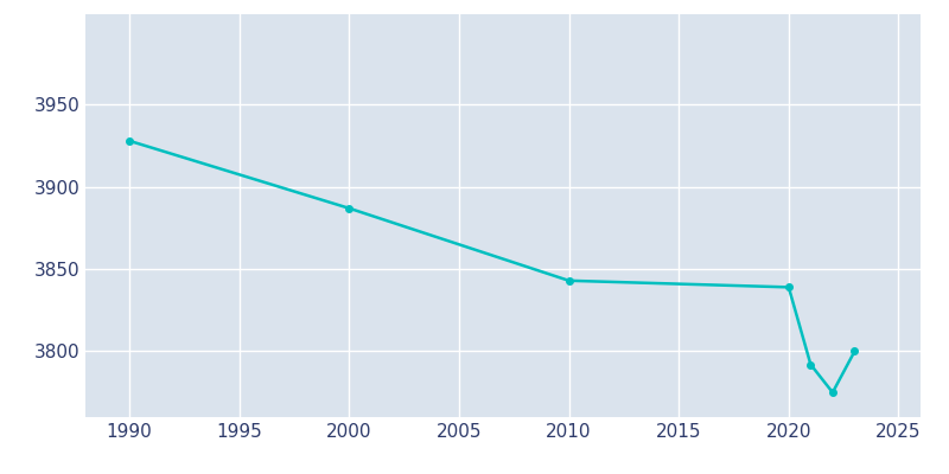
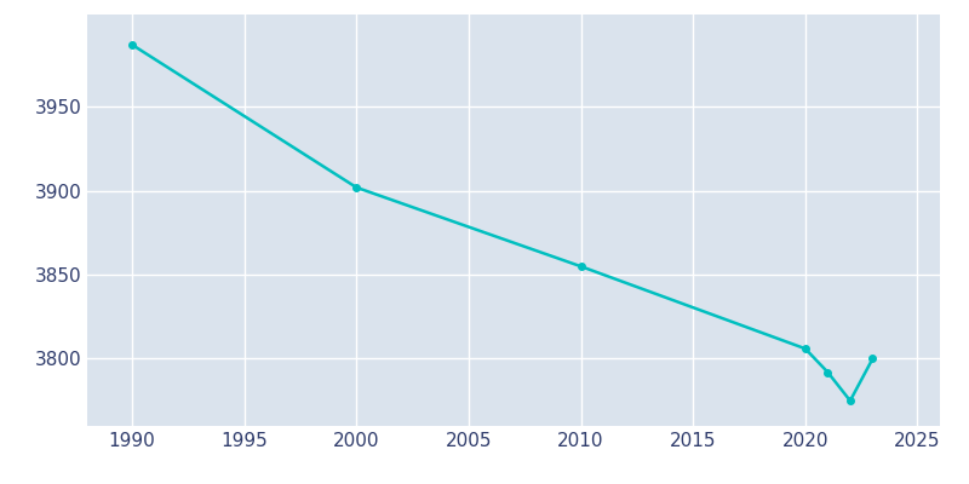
1990: 3928 -> 3987
2000: 3887 -> 3902
2010: 3843 -> 3855
2020: 3839 -> 3806
